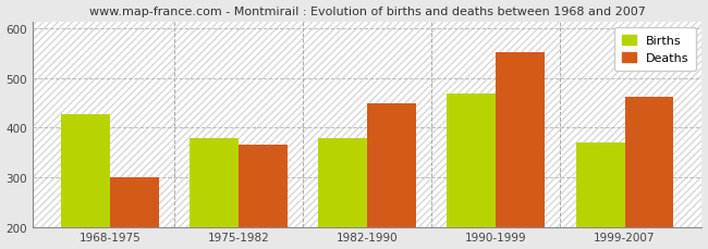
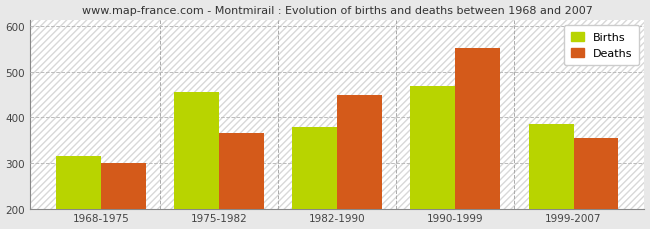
Births/1968-1975: 428 -> 315
Births/1975-1982: 380 -> 455
Births/1999-2007: 370 -> 385
Deaths/1999-2007: 462 -> 355
